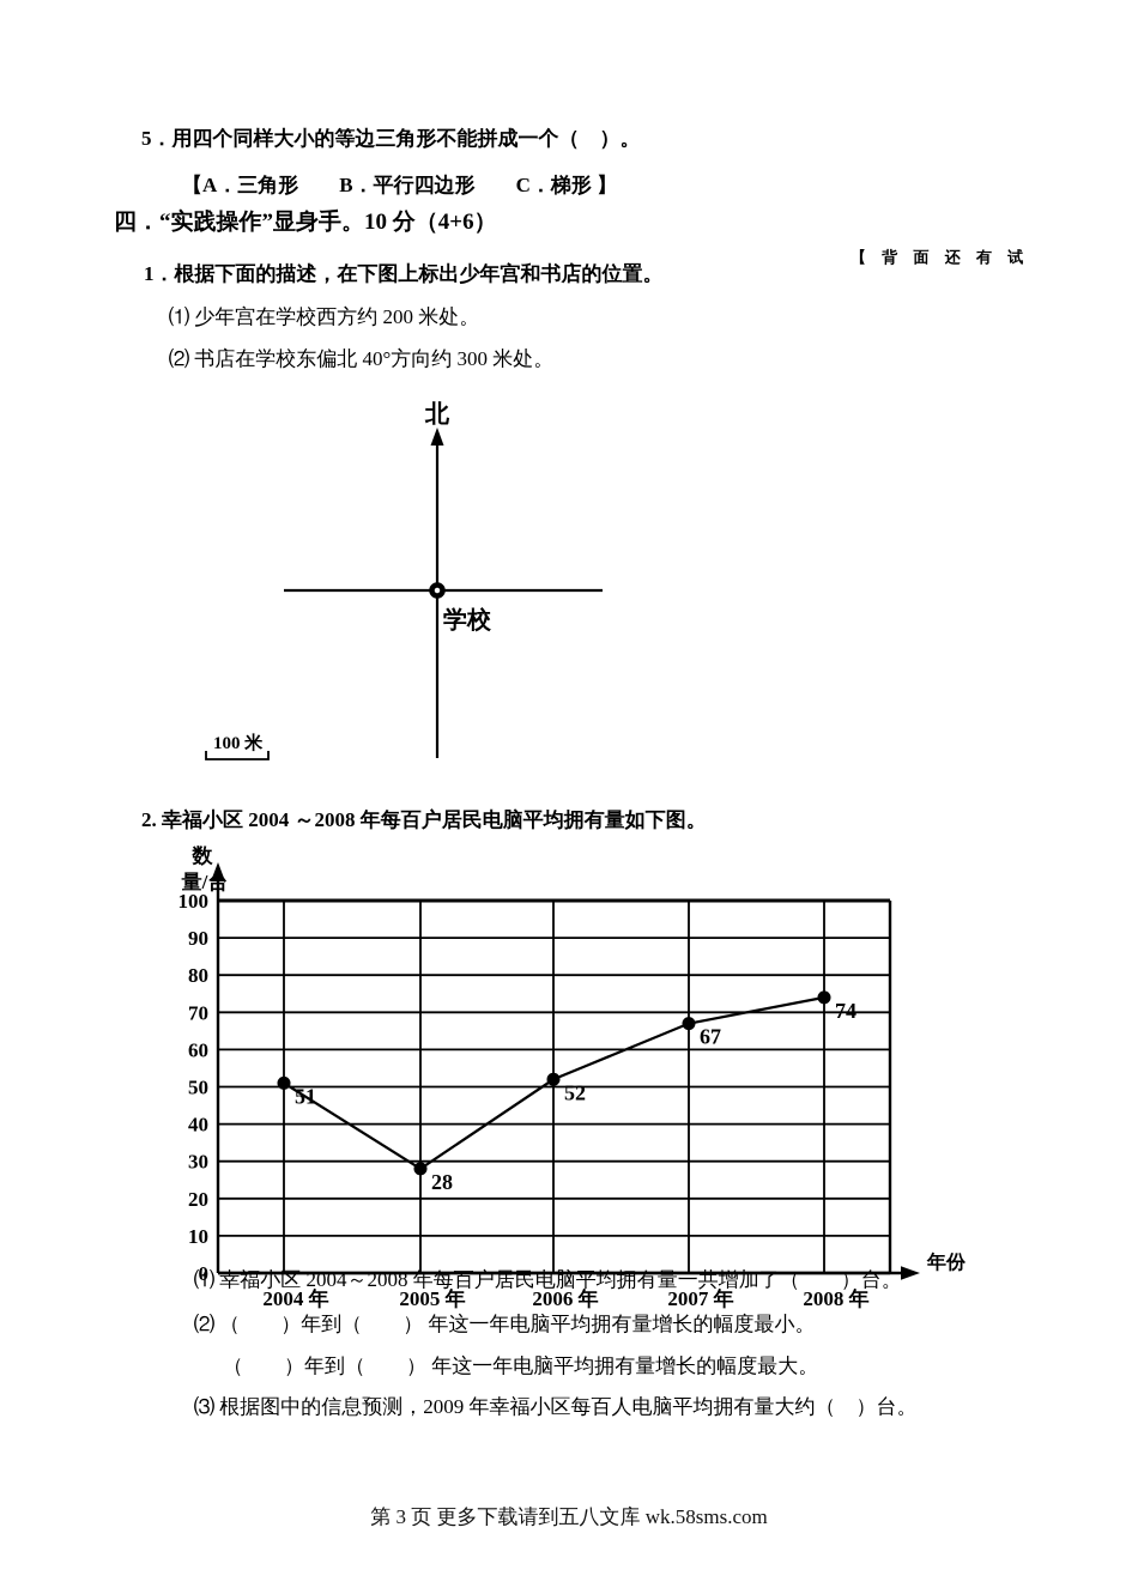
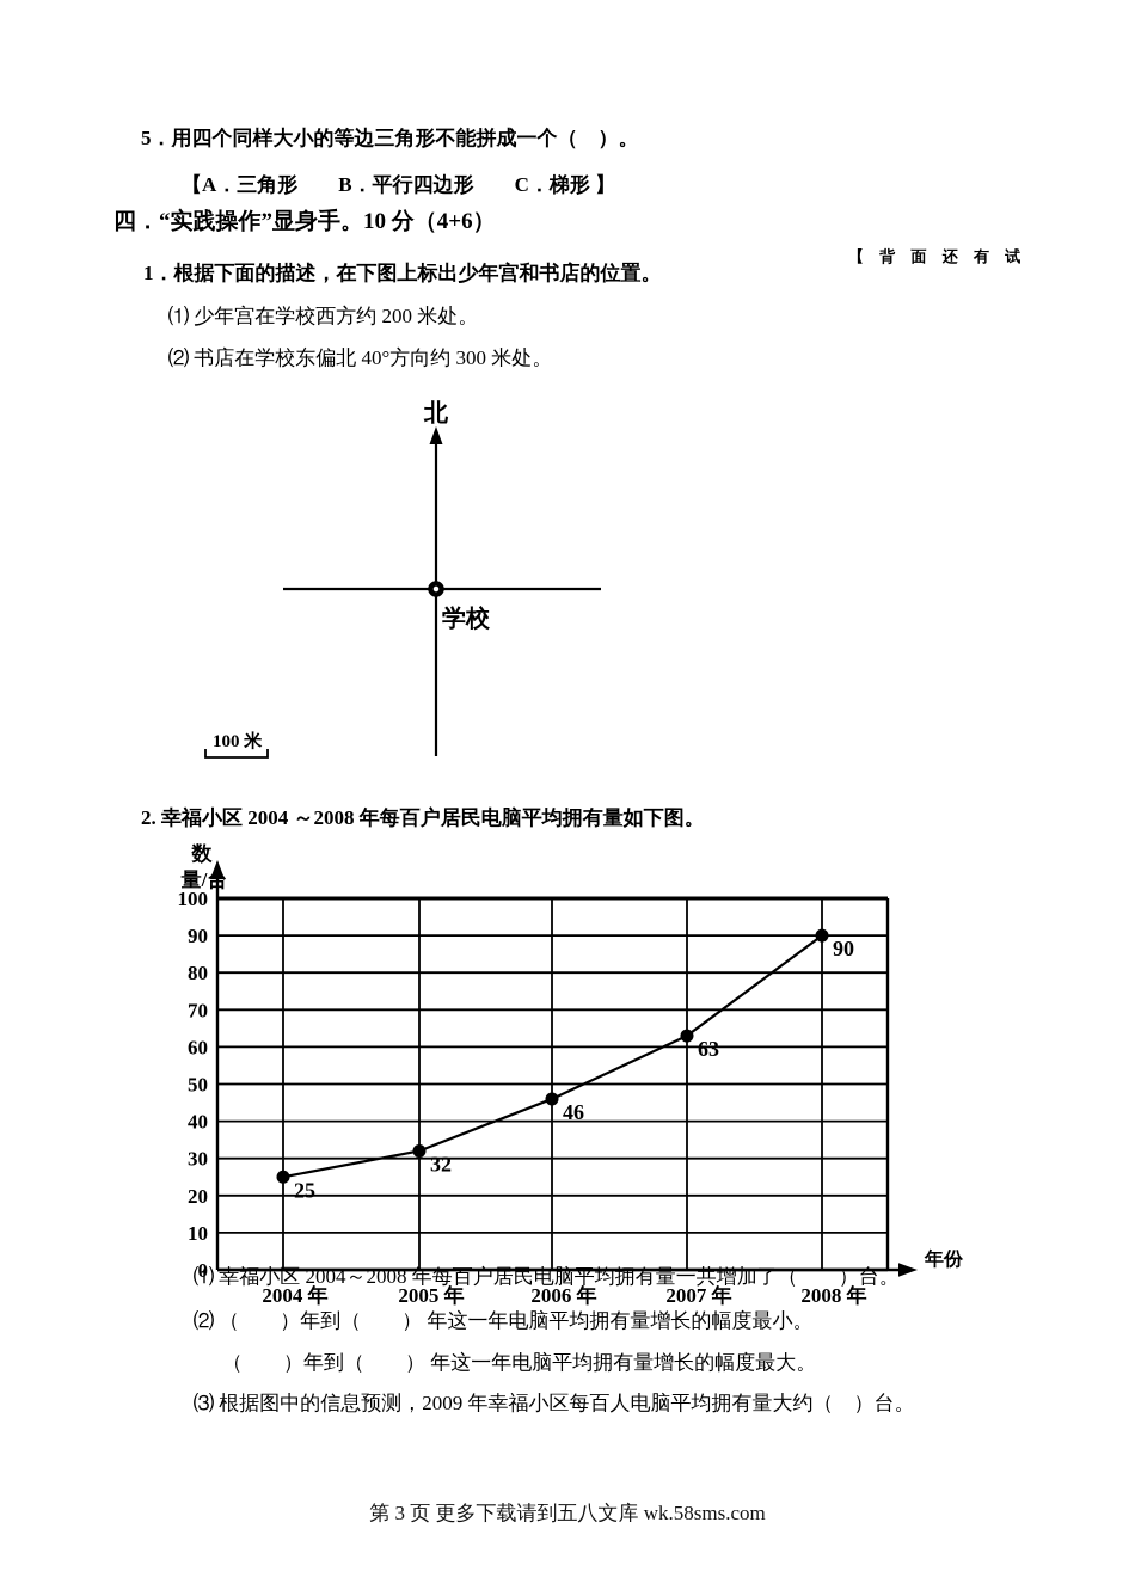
2004 年: 51 -> 25
2005 年: 28 -> 32
2006 年: 52 -> 46
2007 年: 67 -> 63
2008 年: 74 -> 90
